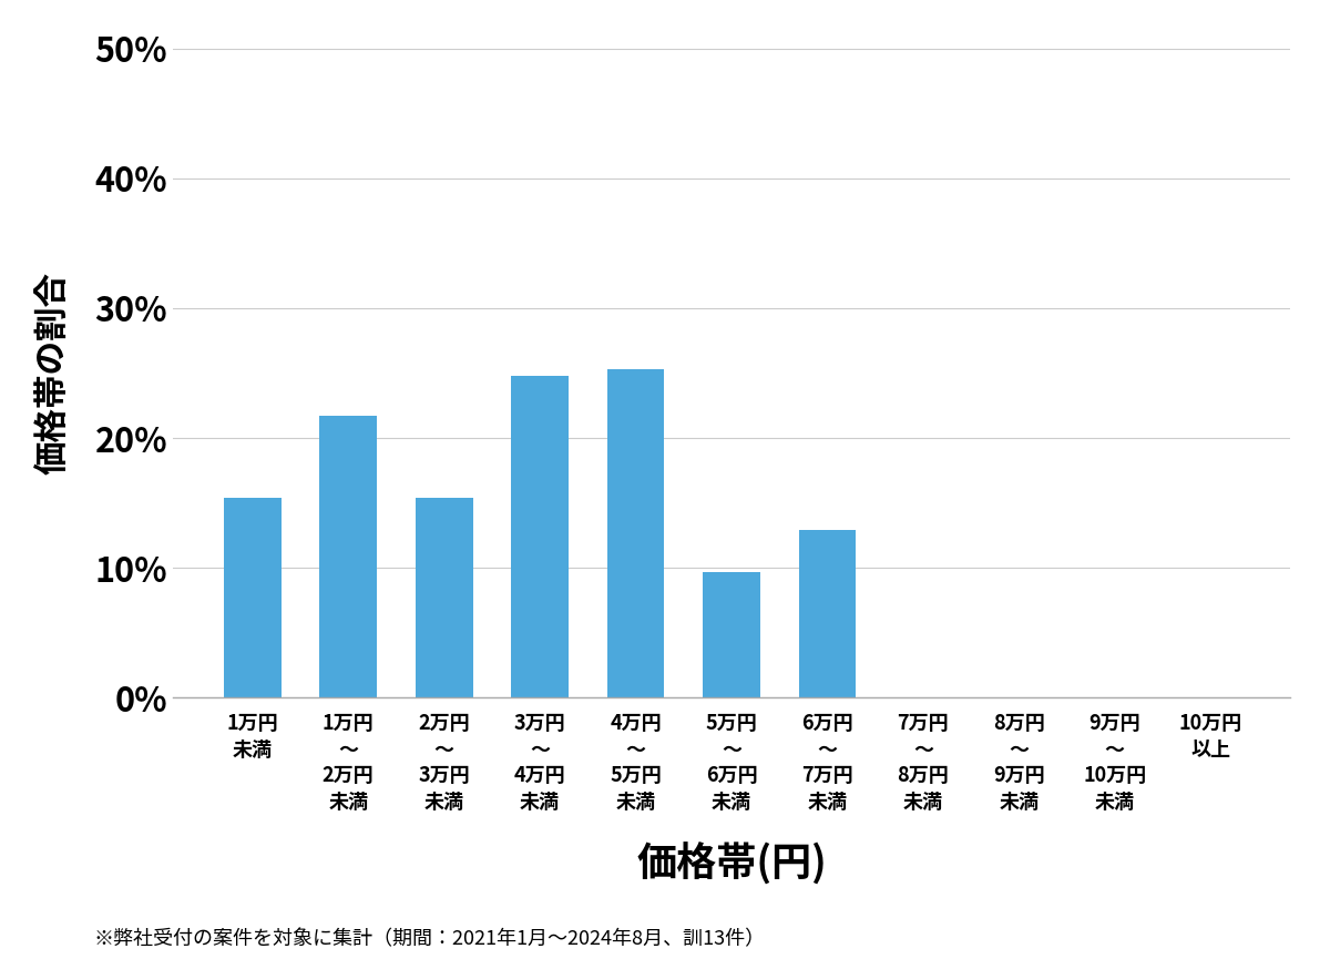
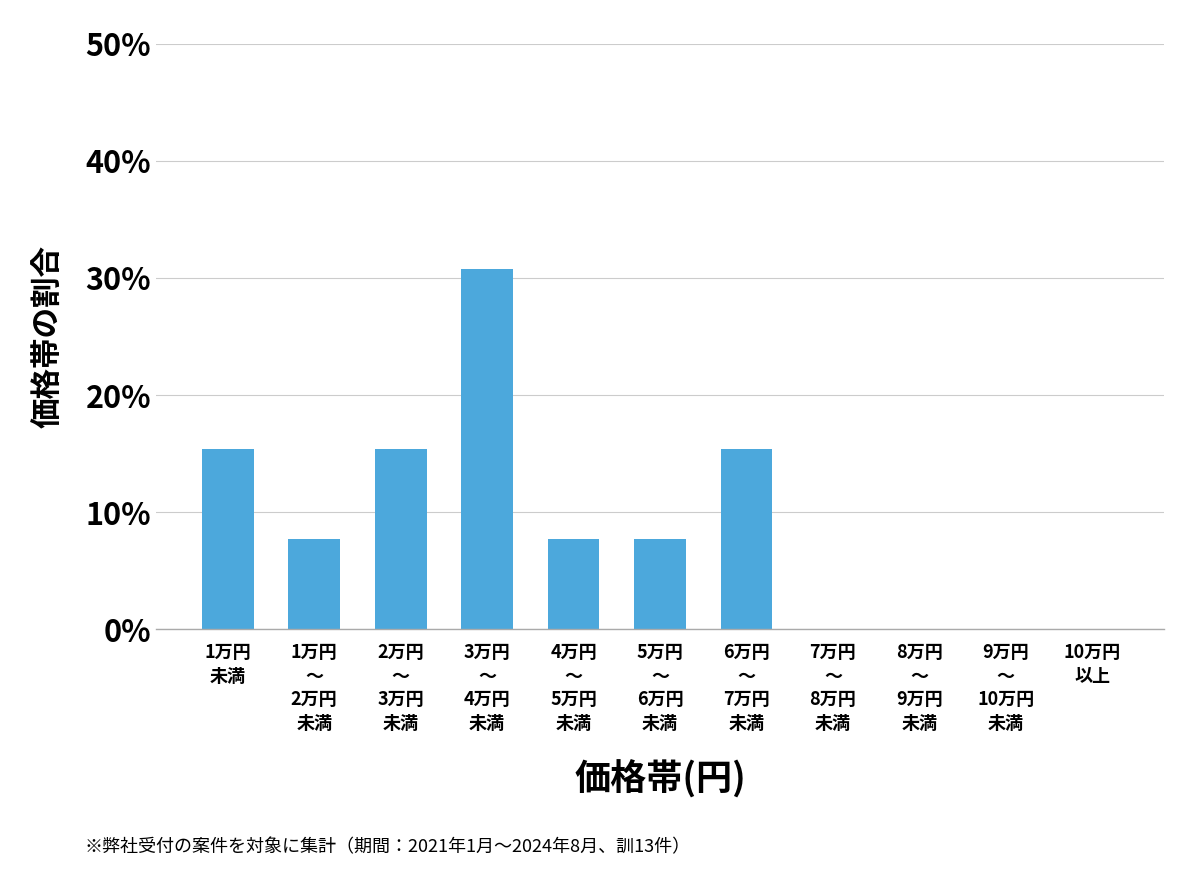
1万円 ～ 2万円 未満: 21.7% -> 7.7%
3万円 ～ 4万円 未満: 24.8% -> 30.8%
4万円 ～ 5万円 未満: 25.3% -> 7.7%
5万円 ～ 6万円 未満: 9.7% -> 7.7%
6万円 ～ 7万円 未満: 12.9% -> 15.4%
